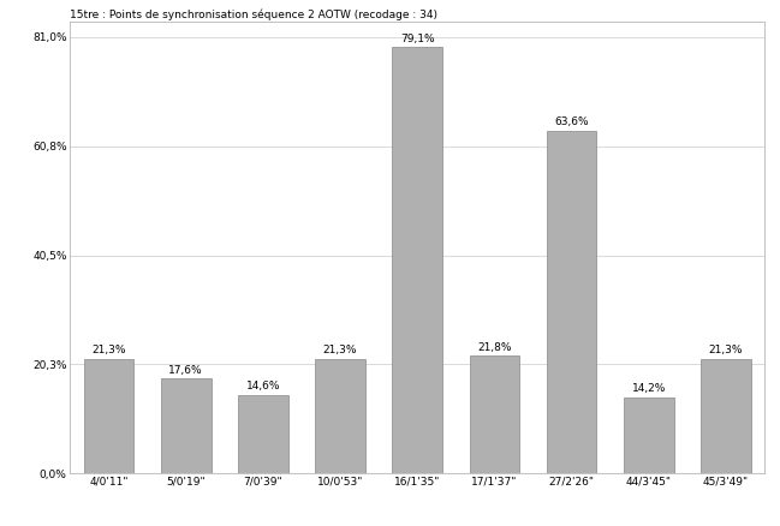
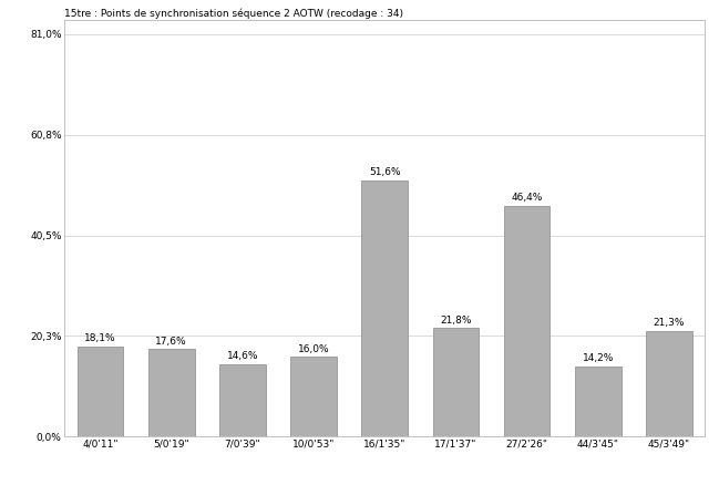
4/0'11": 21,3% -> 18,1%
10/0'53": 21,3% -> 16,0%
16/1'35": 79,1% -> 51,6%
27/2'26": 63,6% -> 46,4%
